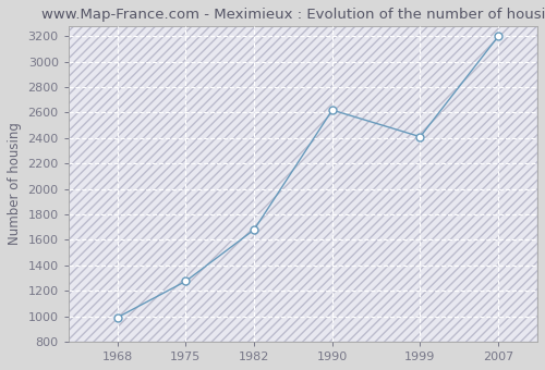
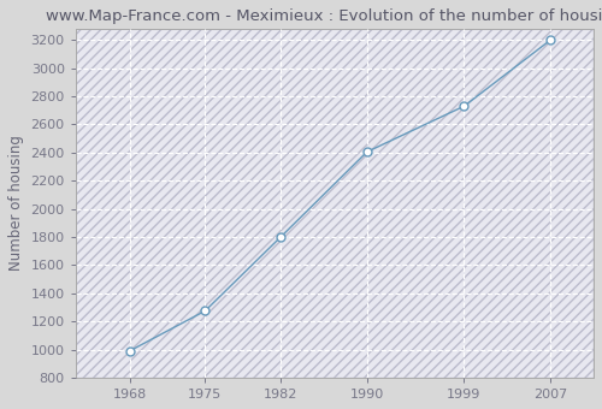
1982: 1680 -> 1800
1990: 2620 -> 2400
1999: 2410 -> 2730
